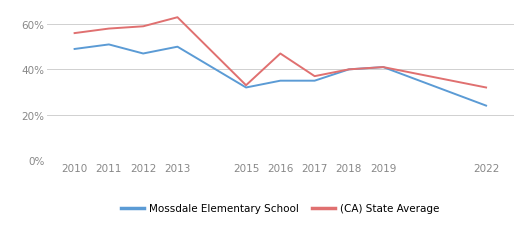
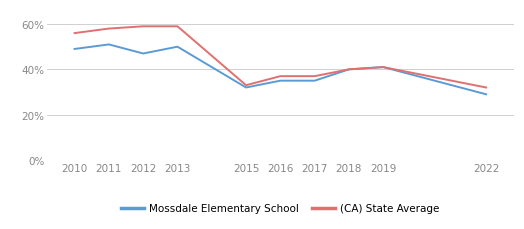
(CA) State Average/2013: 63% -> 59%
(CA) State Average/2016: 47% -> 37%
Mossdale Elementary School/2022: 24% -> 29%
